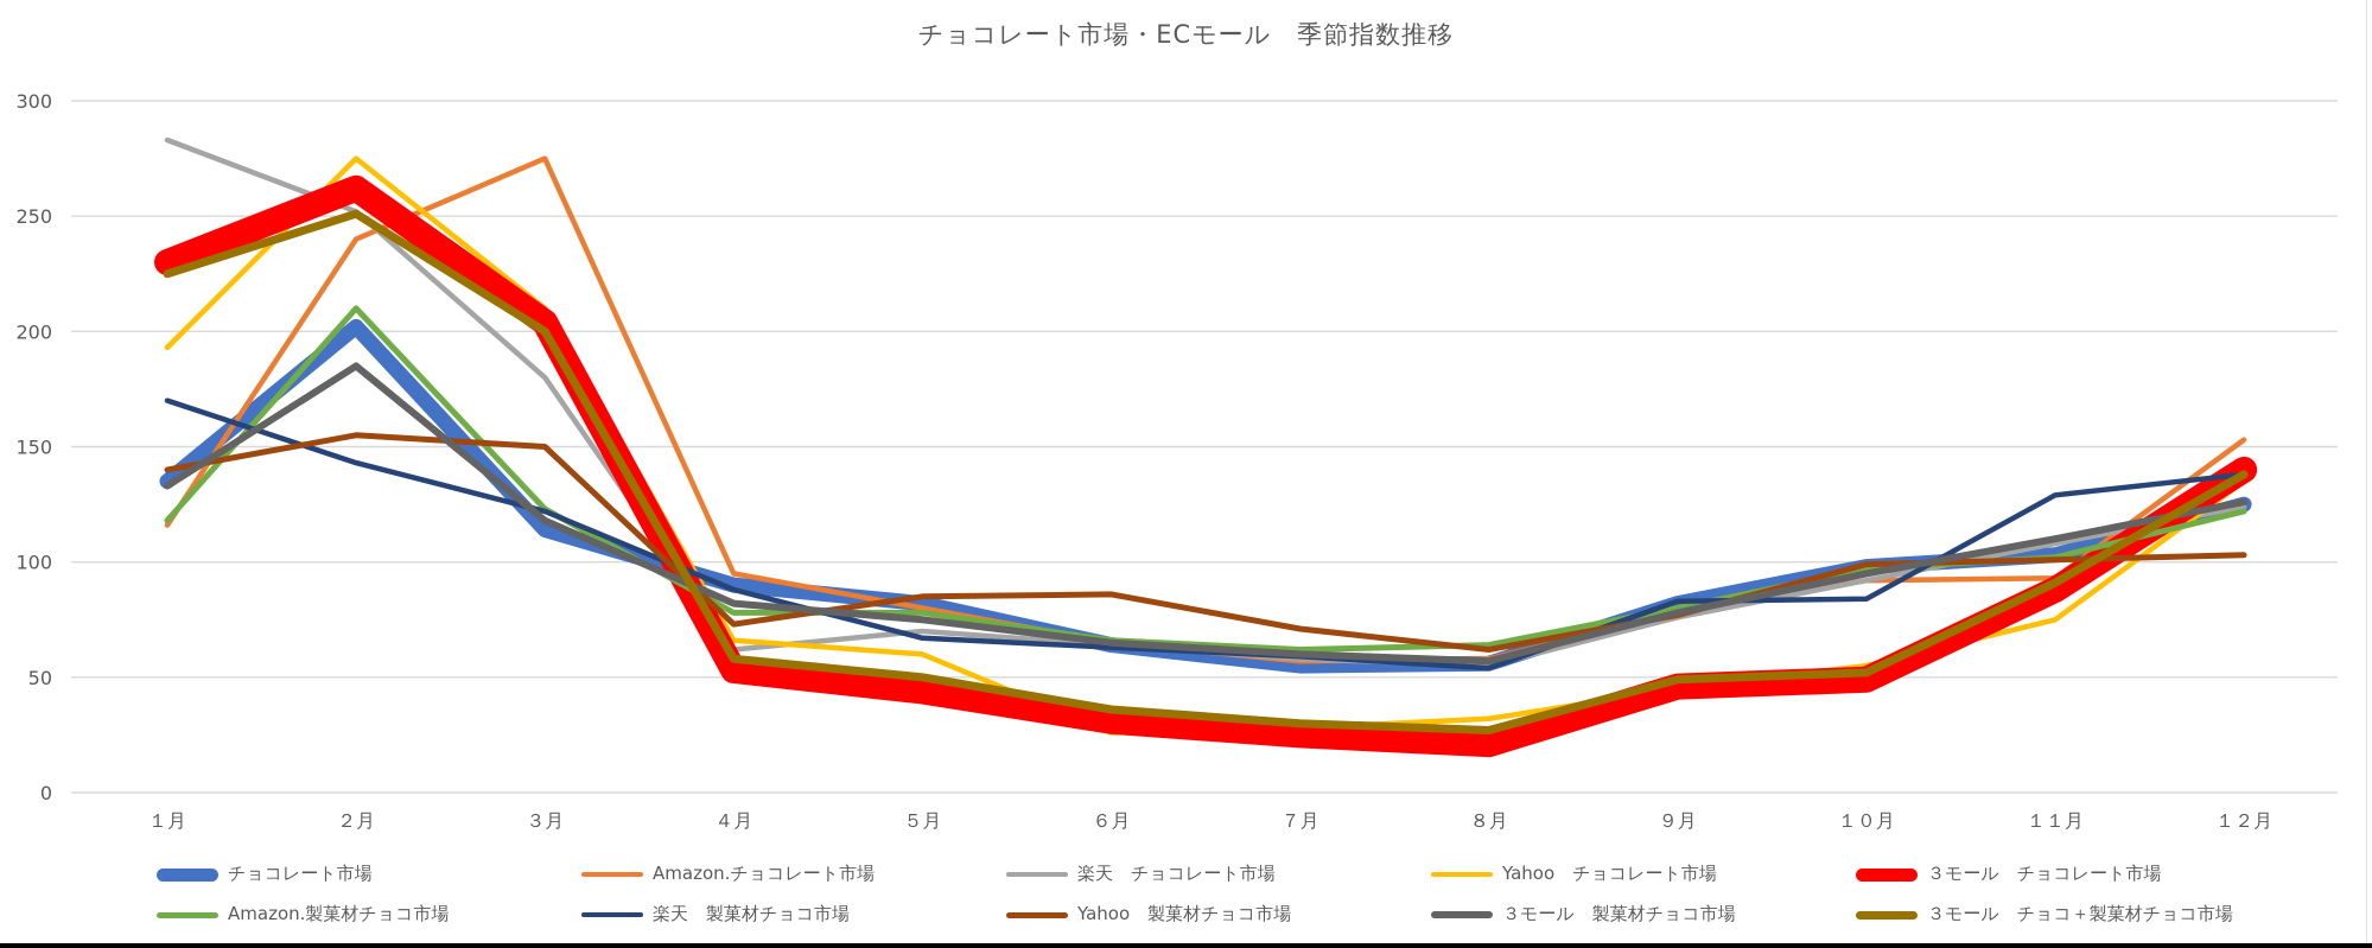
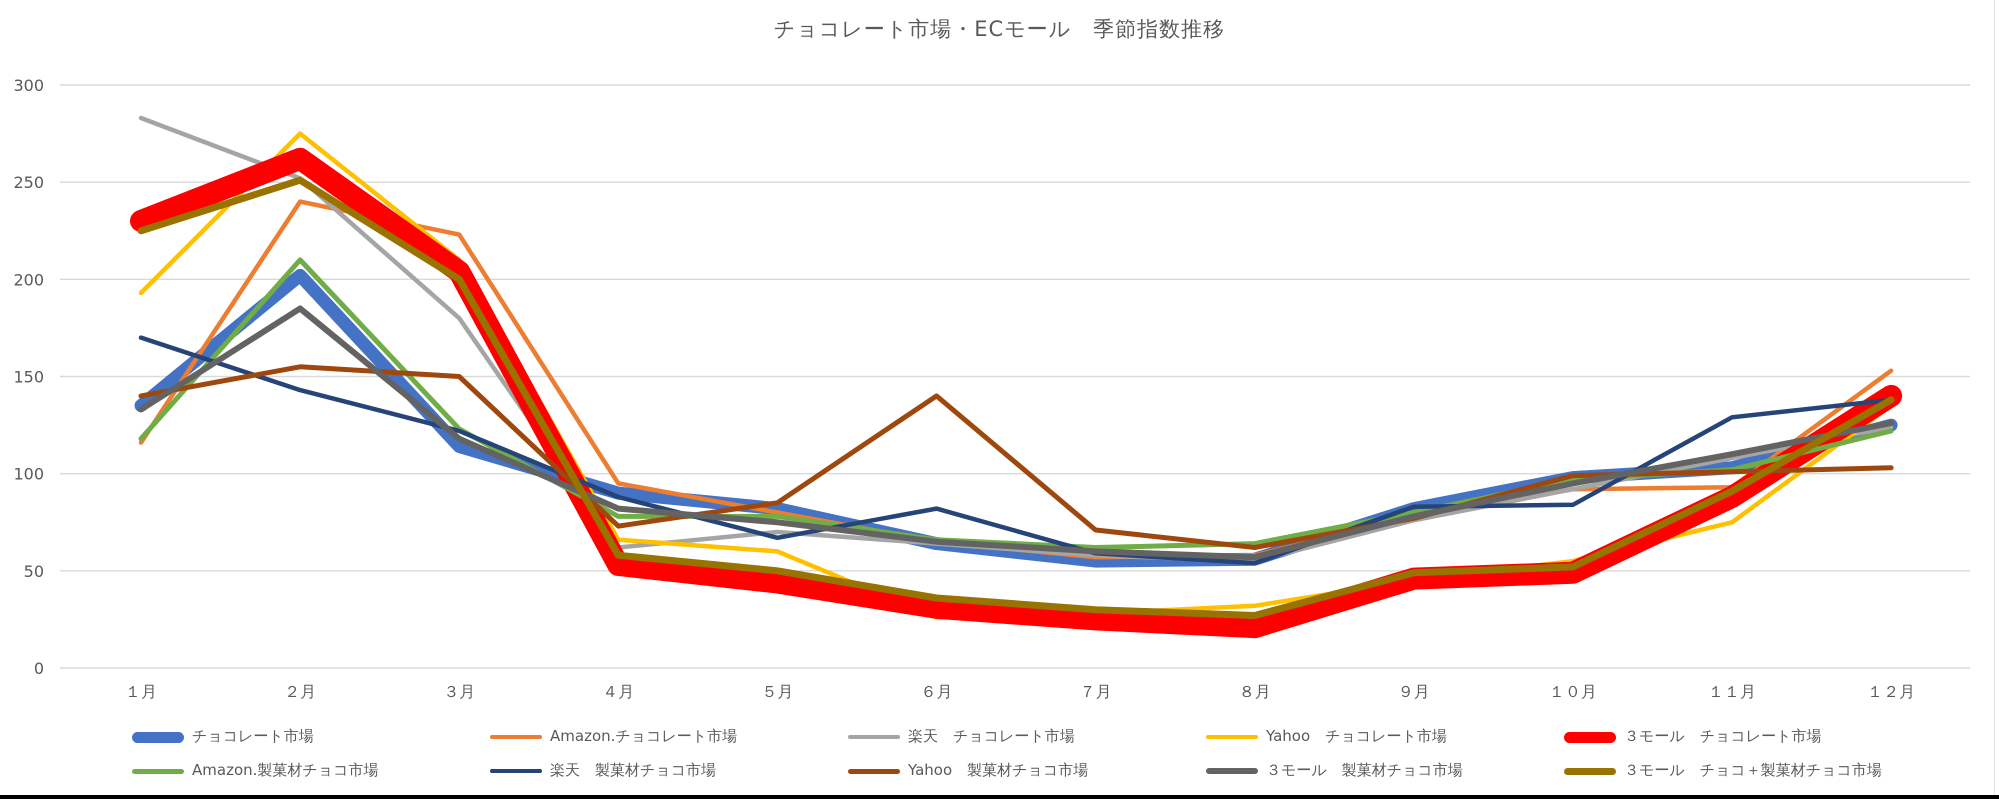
Amazon.チョコレート市場/３月: 275 -> 223
楽天 製菓材チョコ市場/６月: 63 -> 82
Yahoo 製菓材チョコ市場/６月: 86 -> 140
